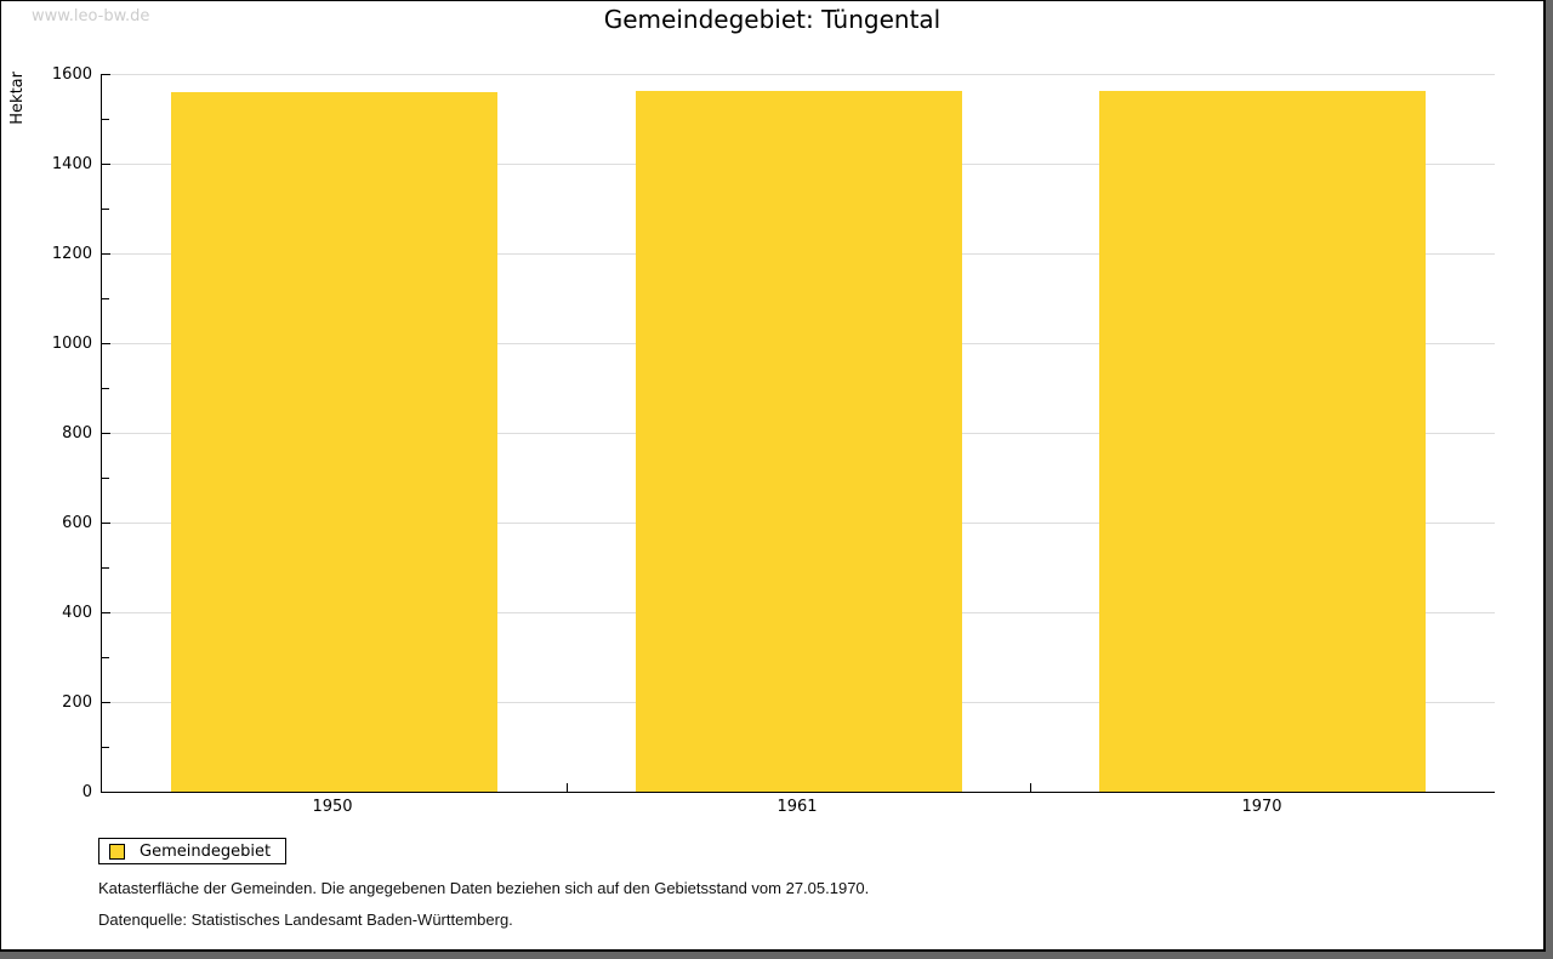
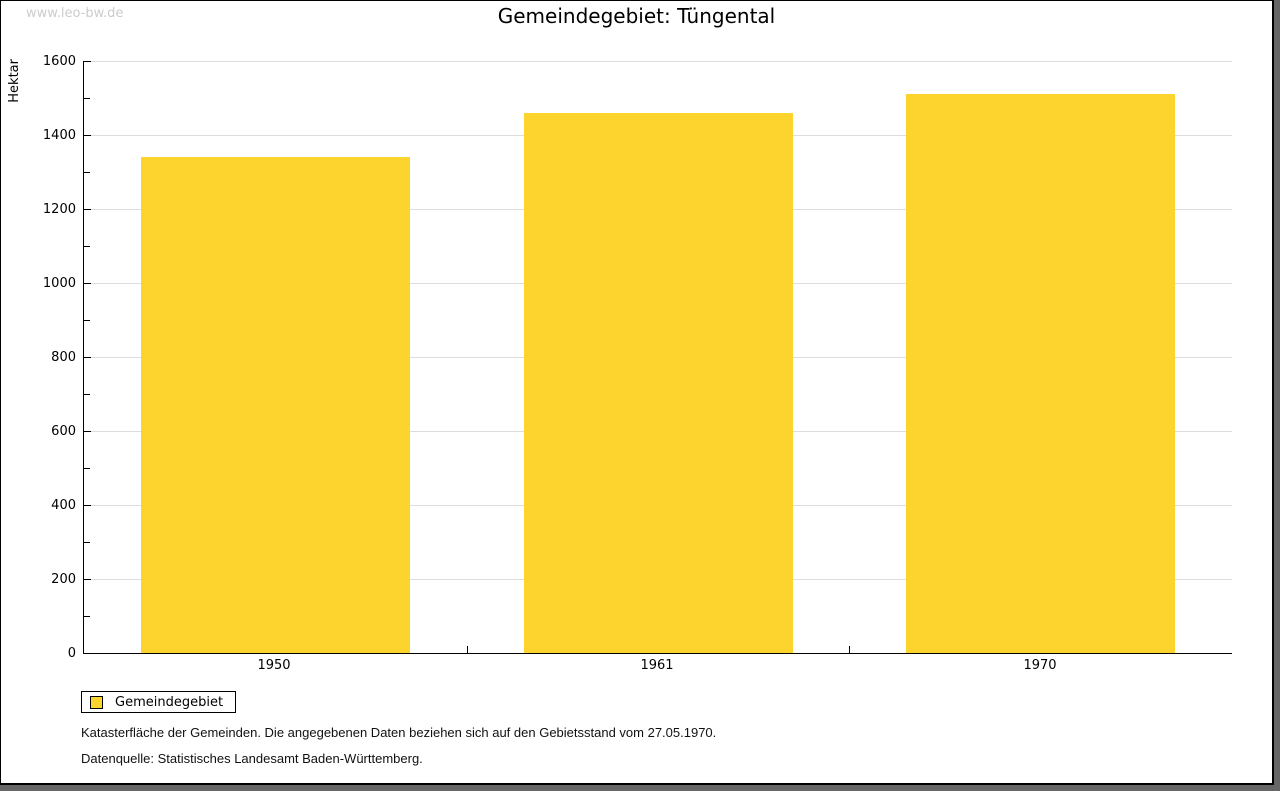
1950: 1560 -> 1340
1961: 1560 -> 1460
1970: 1560 -> 1510
